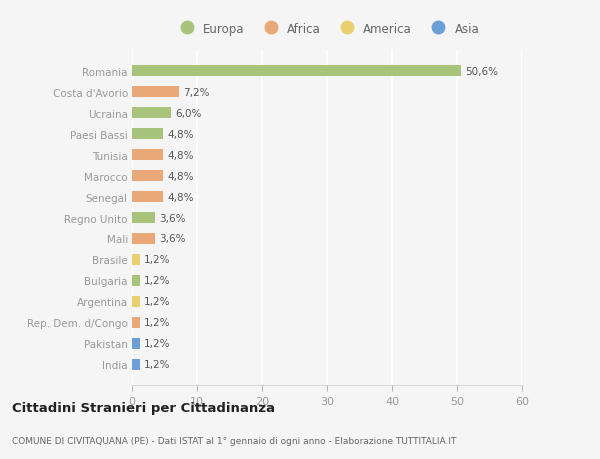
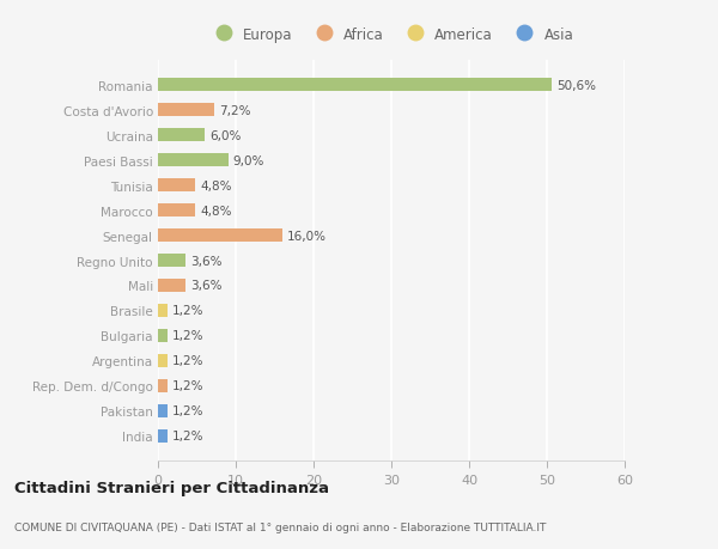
Paesi Bassi: 4,8% -> 9,0%
Senegal: 4,8% -> 16,0%
